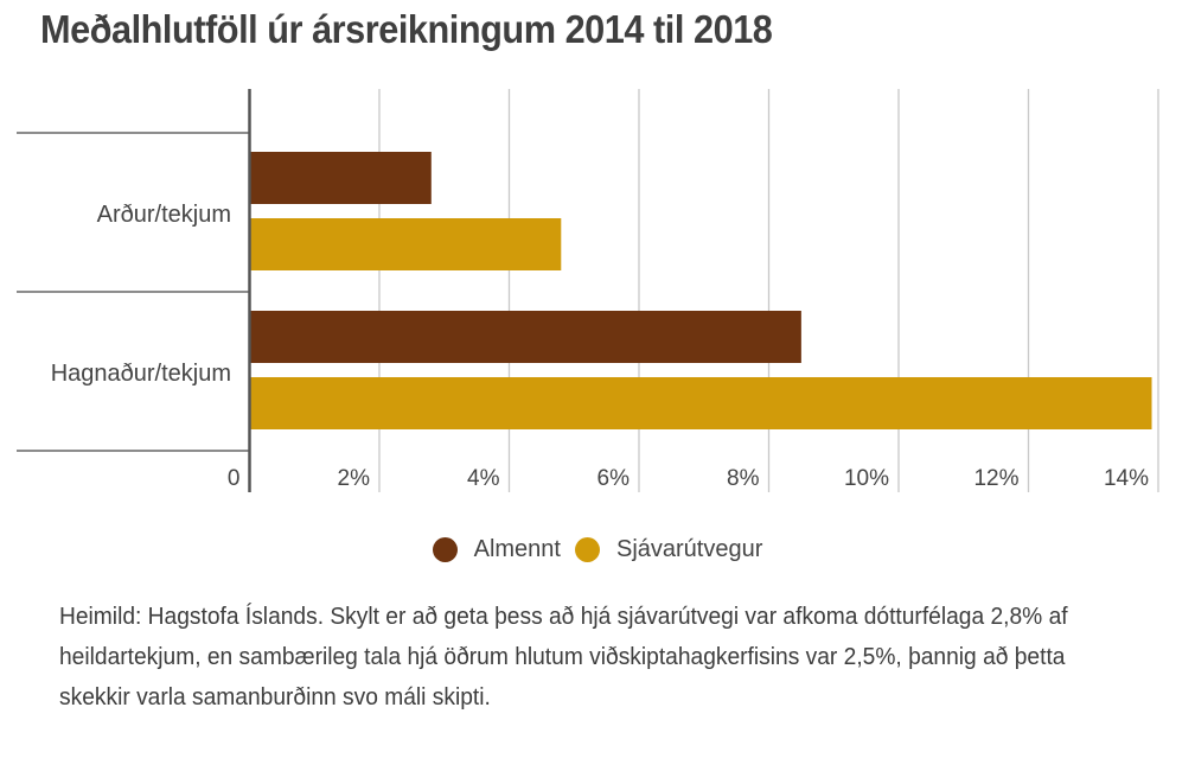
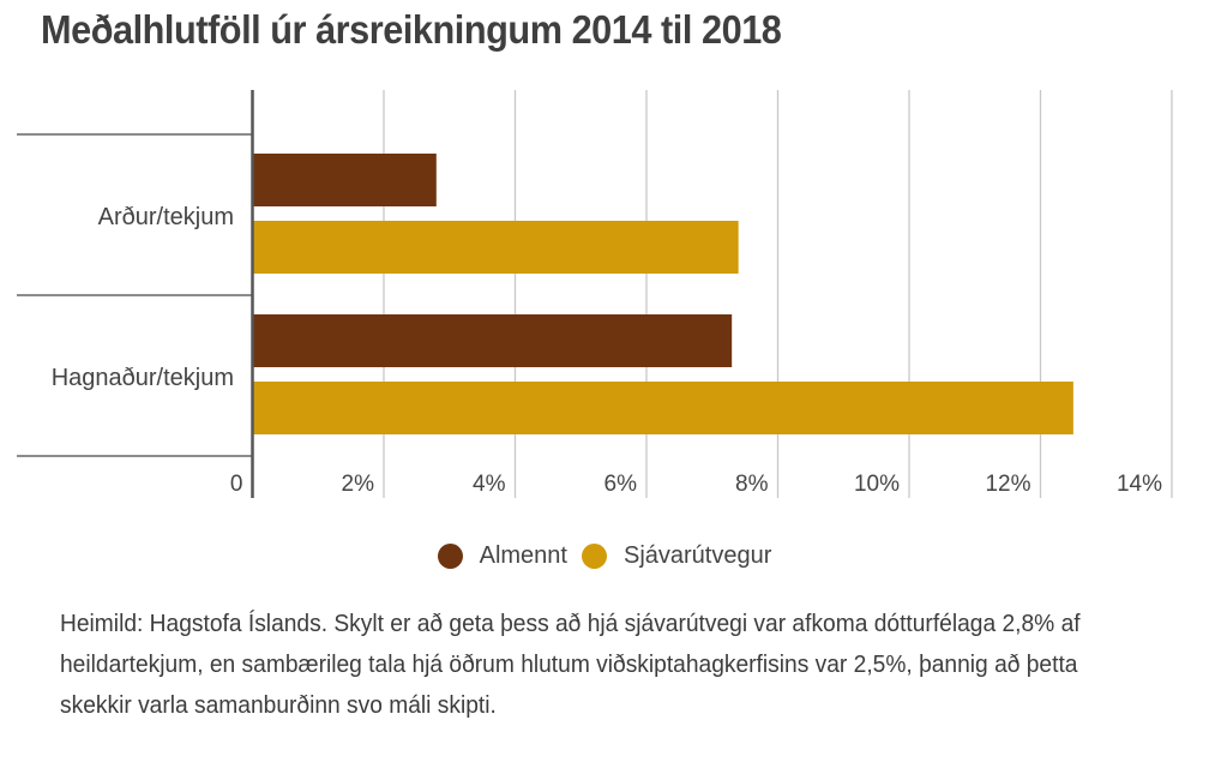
Sjávarútvegur/Arður/tekjum: 4.8% -> 7.4%
Almennt/Hagnaður/tekjum: 8.5% -> 7.3%
Sjávarútvegur/Hagnaður/tekjum: 13.9% -> 12.5%
